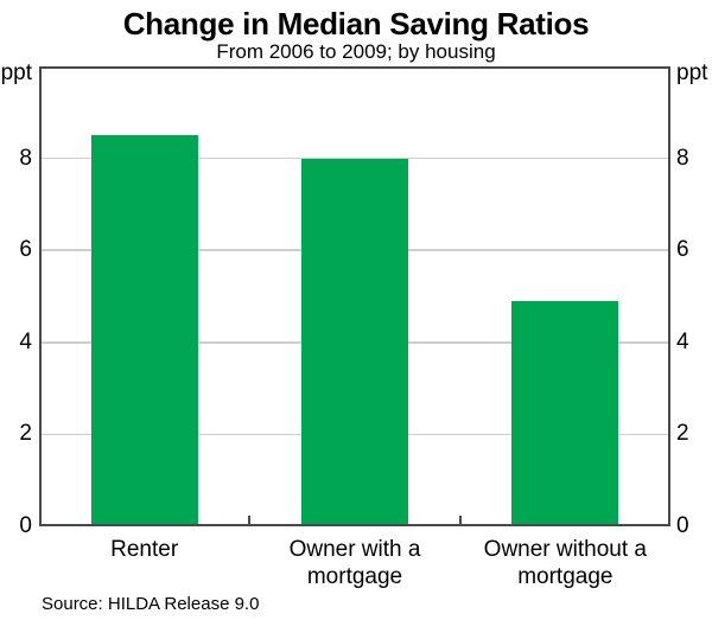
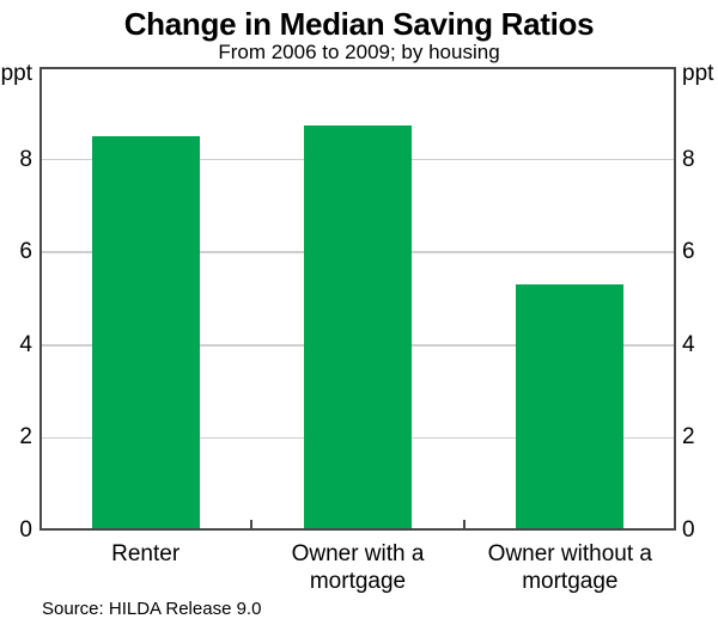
Owner with a mortgage: 8.0 -> 8.8
Owner without a mortgage: 4.9 -> 5.3
